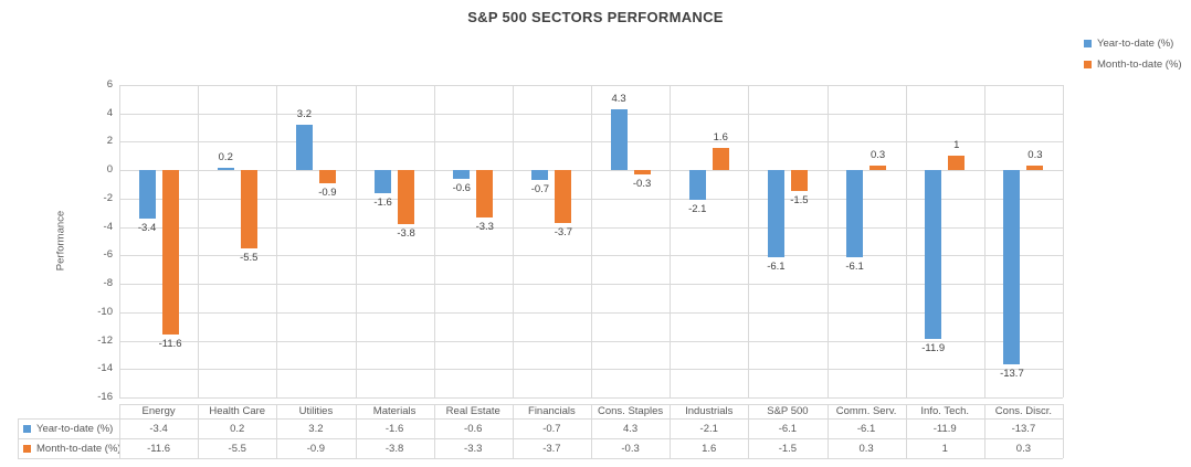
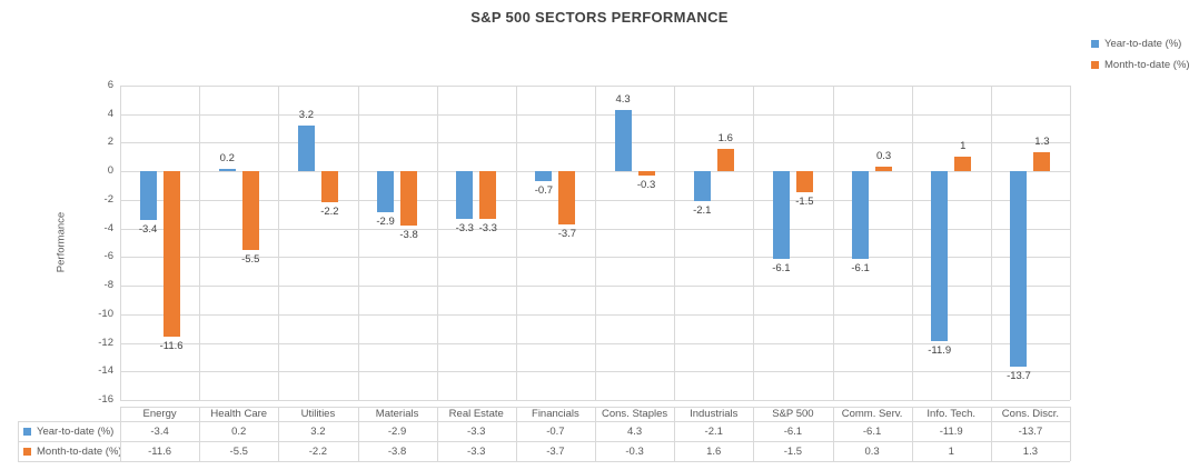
Month-to-date (%)/Utilities: -0.9 -> -2.2
Year-to-date (%)/Materials: -1.6 -> -2.9
Year-to-date (%)/Real Estate: -0.6 -> -3.3
Month-to-date (%)/Cons. Discr.: 0.3 -> 1.3
